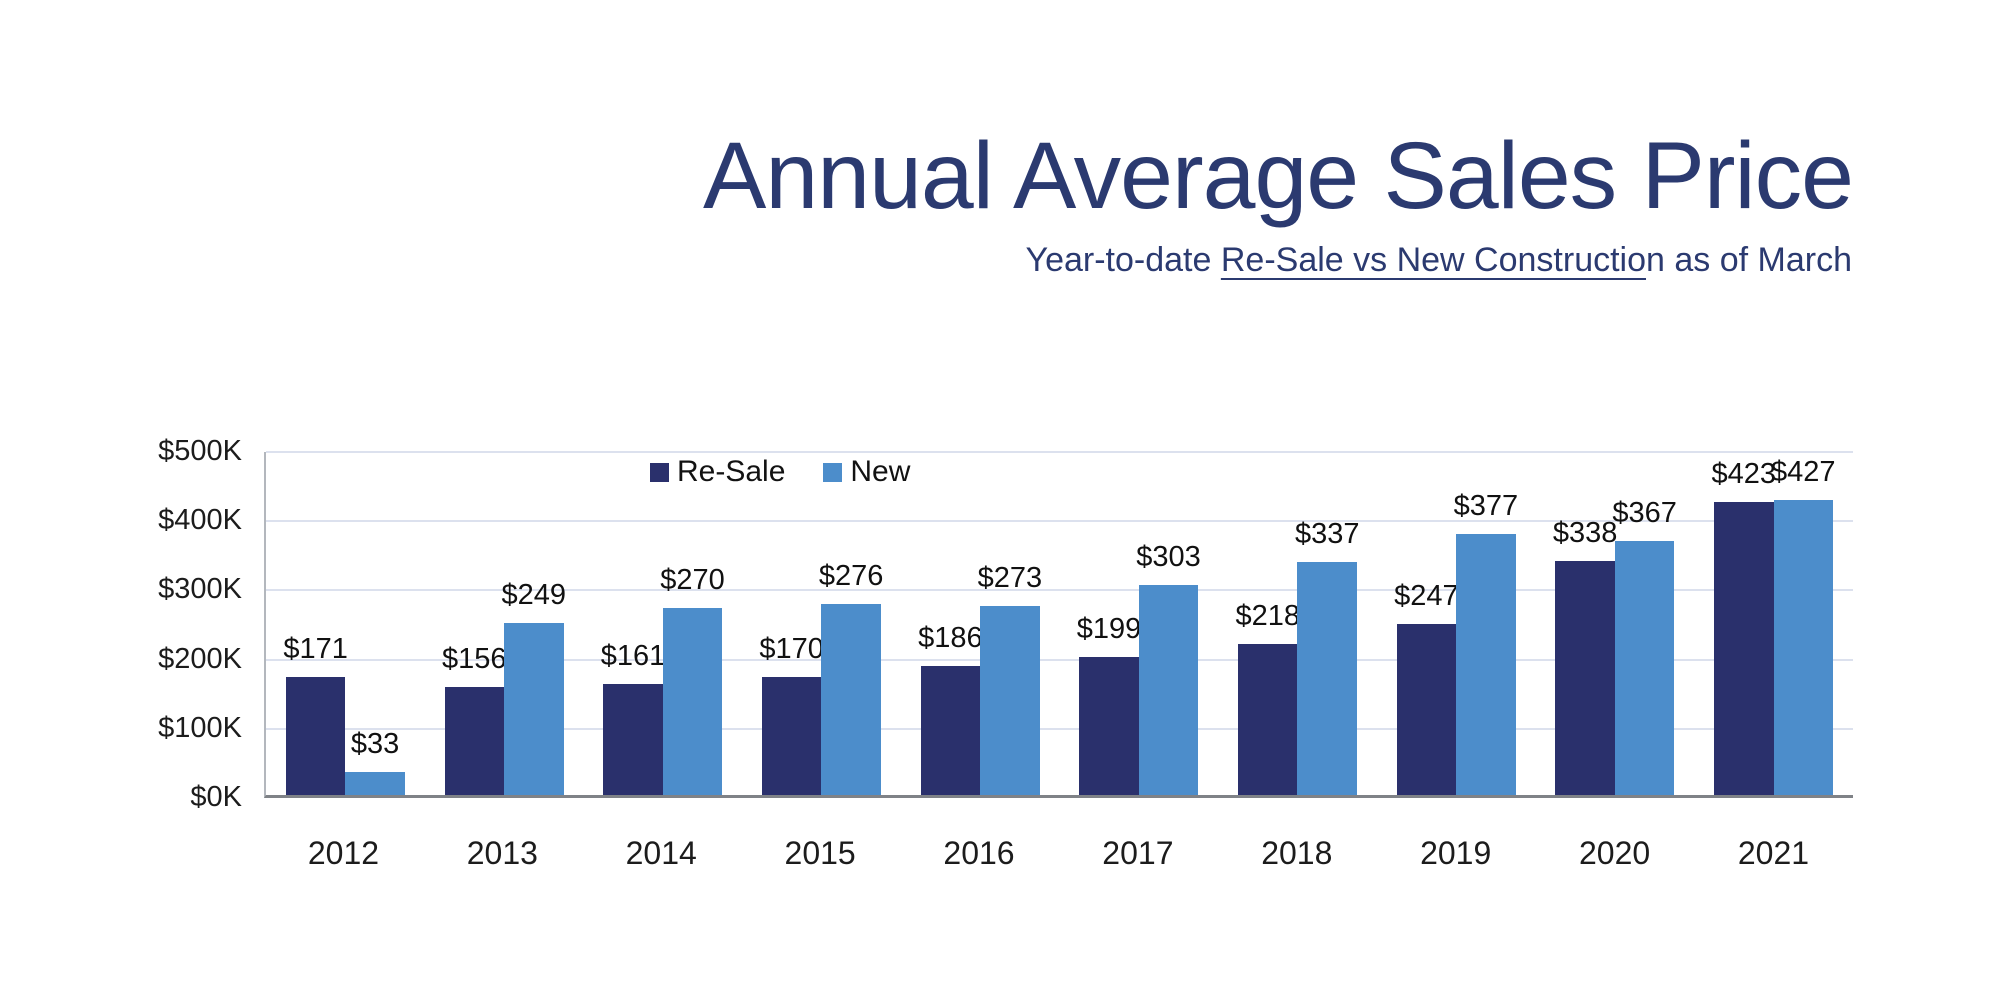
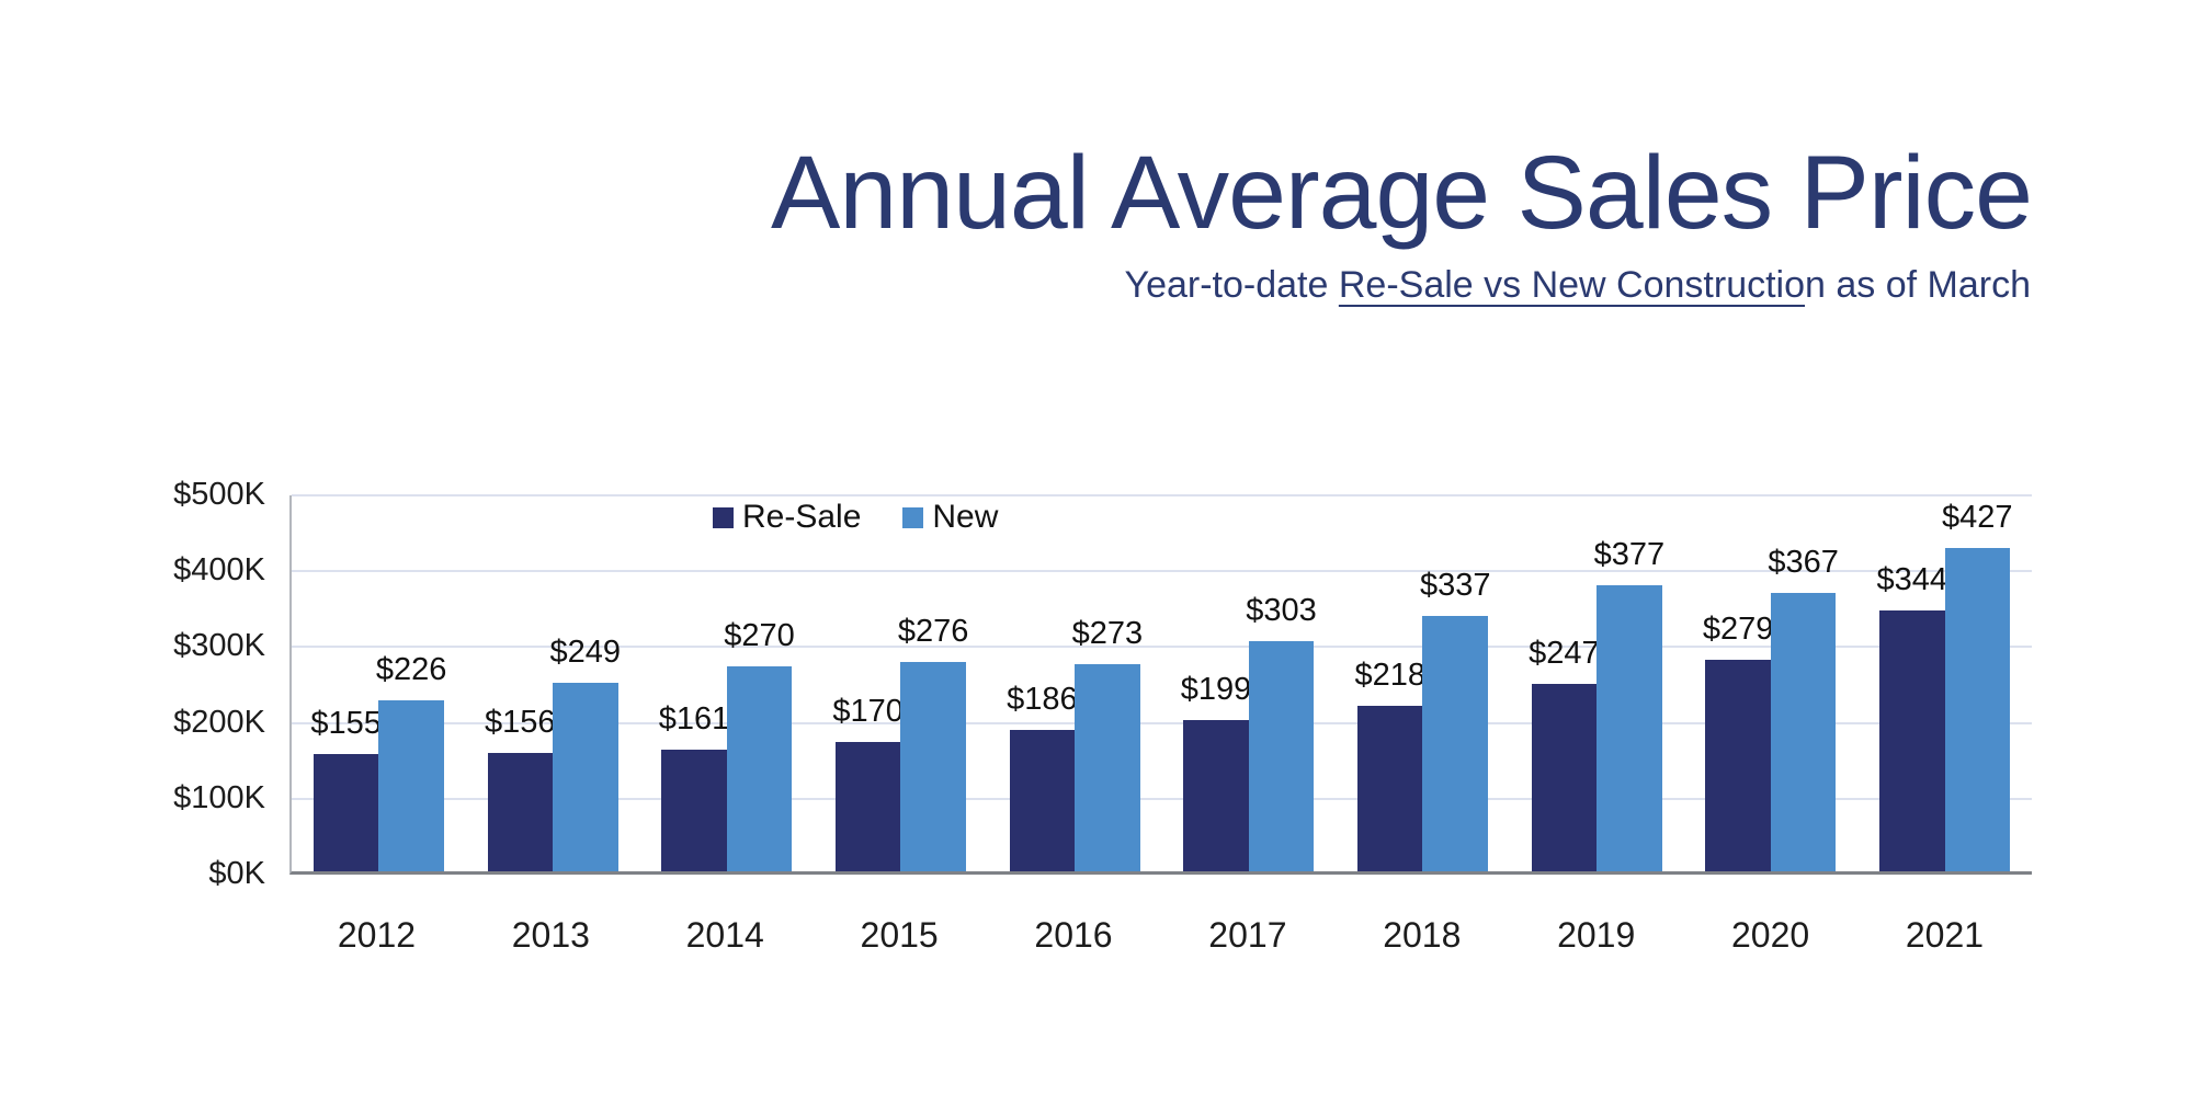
Re-Sale/2012: $171 -> $155
New/2012: $33 -> $226
Re-Sale/2020: $338 -> $279
Re-Sale/2021: $423 -> $344
